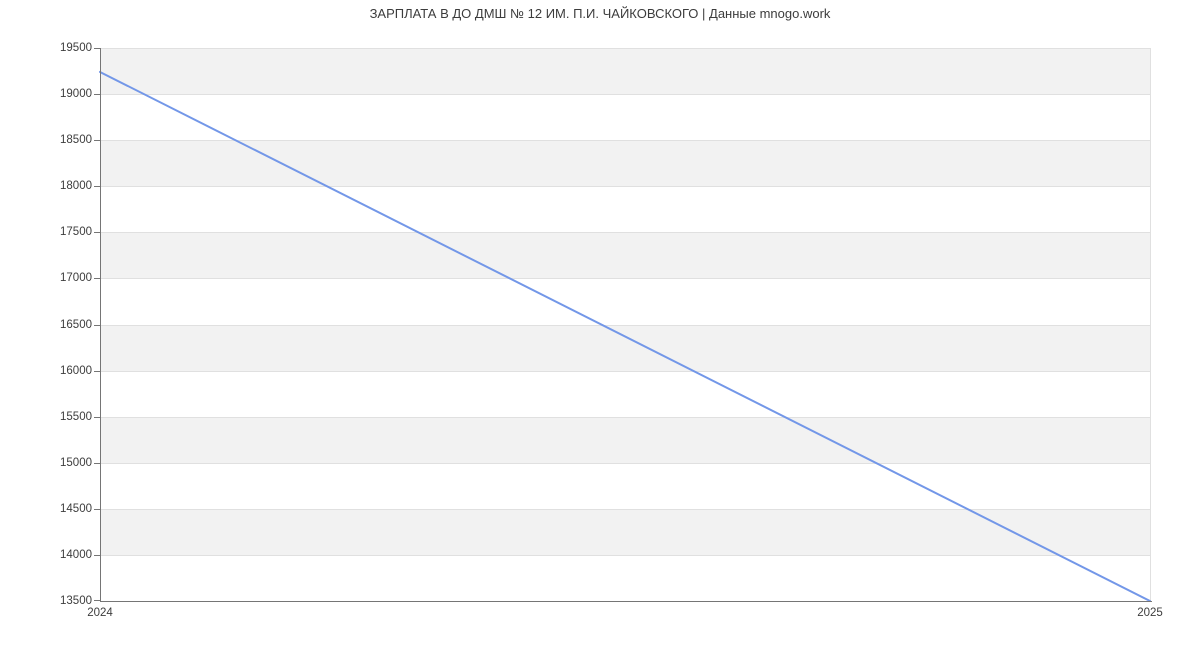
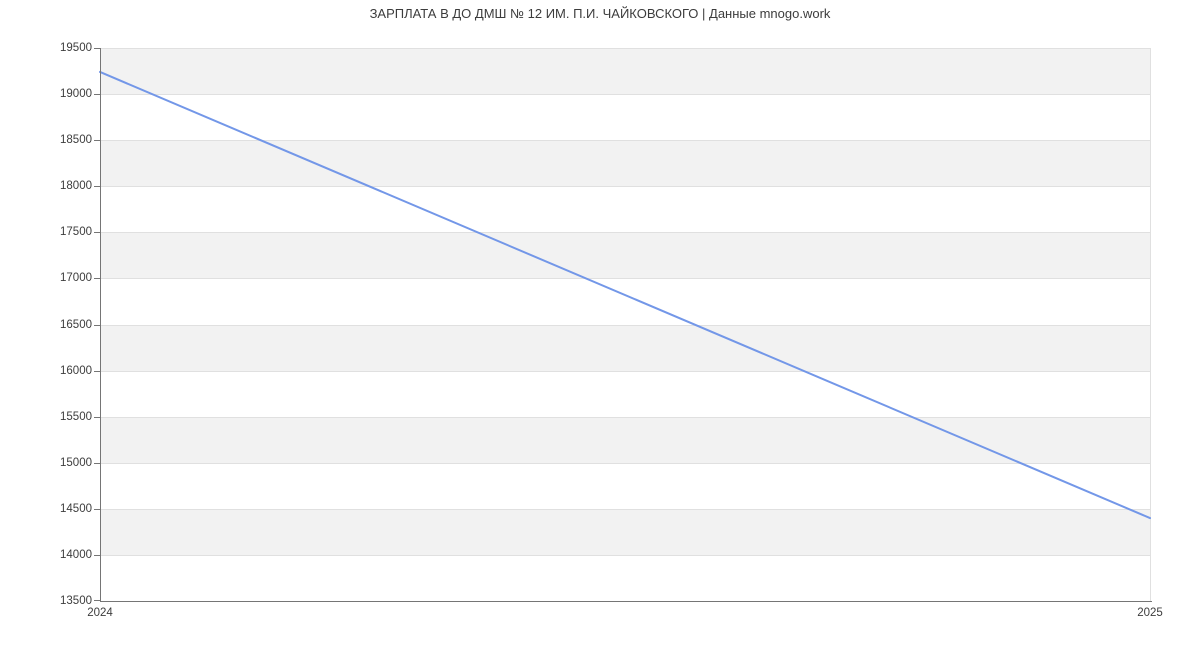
2025: 13500 -> 14400
